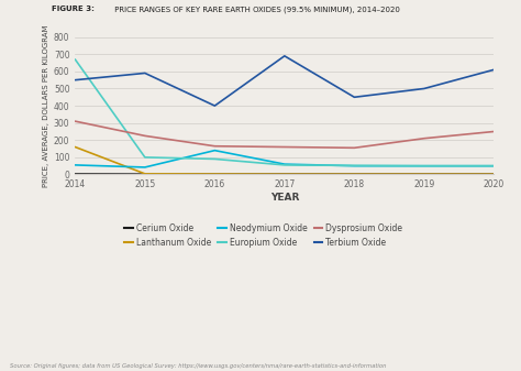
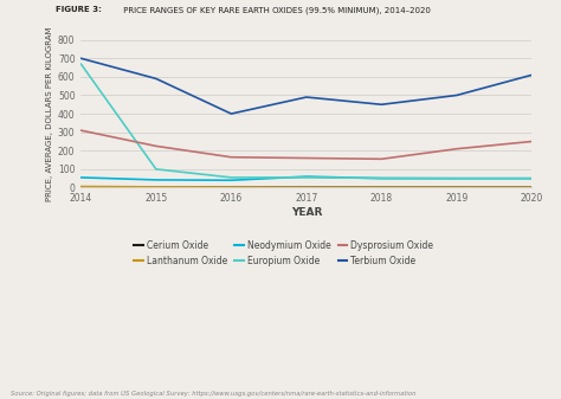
Lanthanum Oxide/2014: 160 -> 10
Terbium Oxide/2014: 550 -> 700
Neodymium Oxide/2016: 140 -> 40
Europium Oxide/2016: 90 -> 60
Terbium Oxide/2017: 690 -> 490
